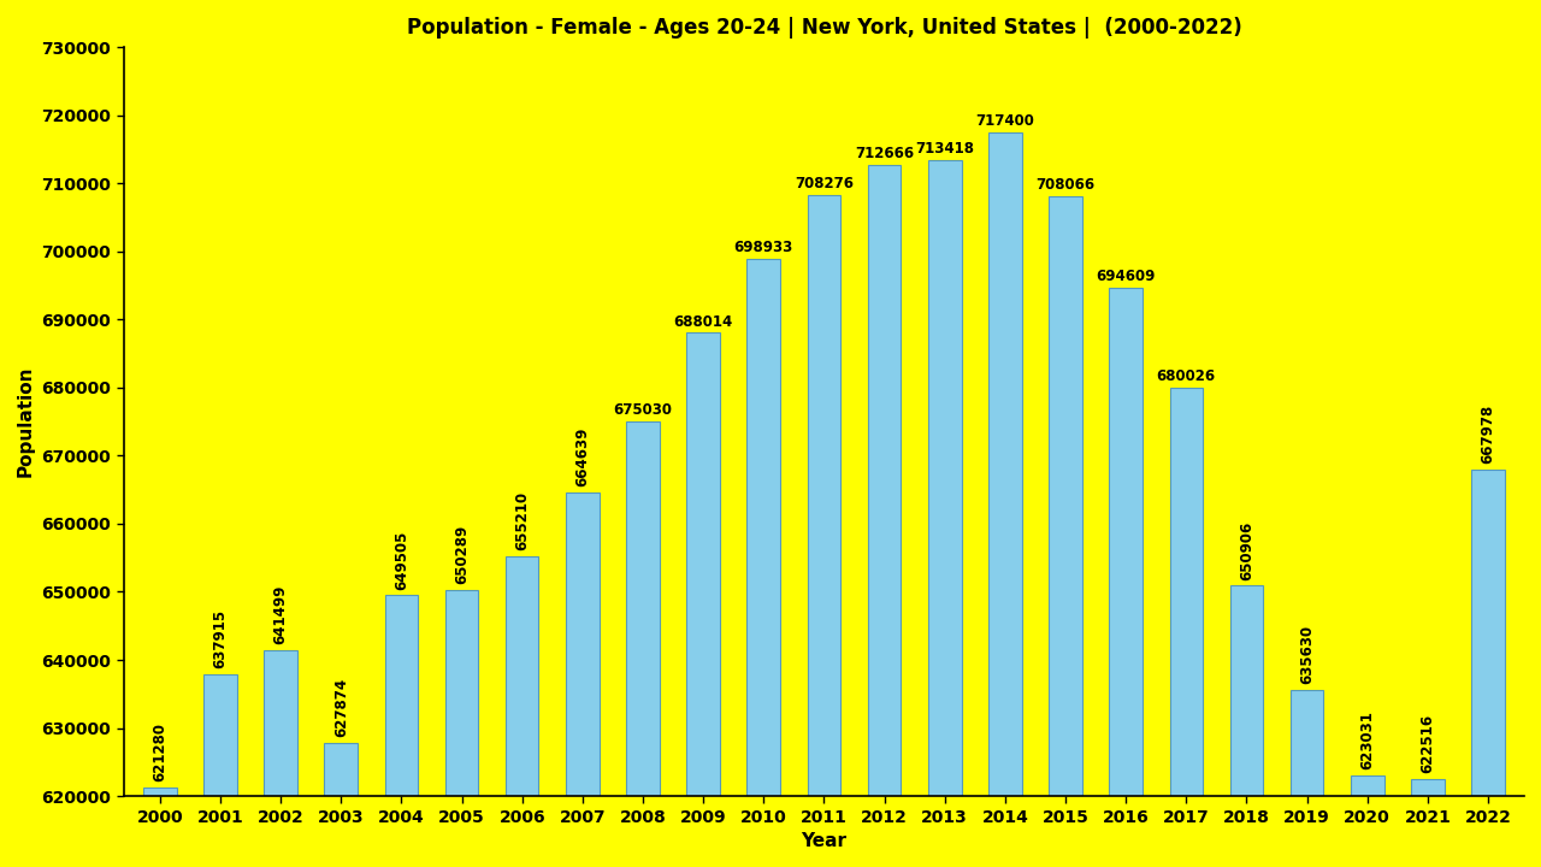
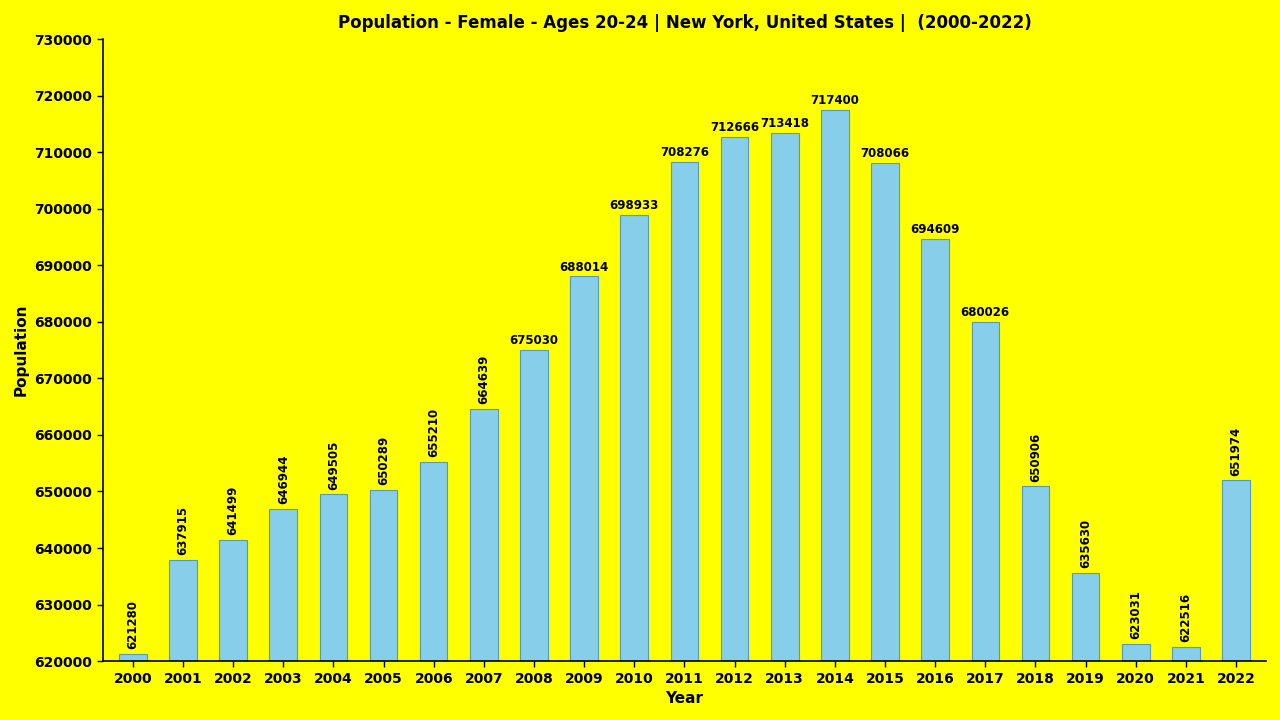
2003: 627874 -> 646944
2022: 667978 -> 651974
